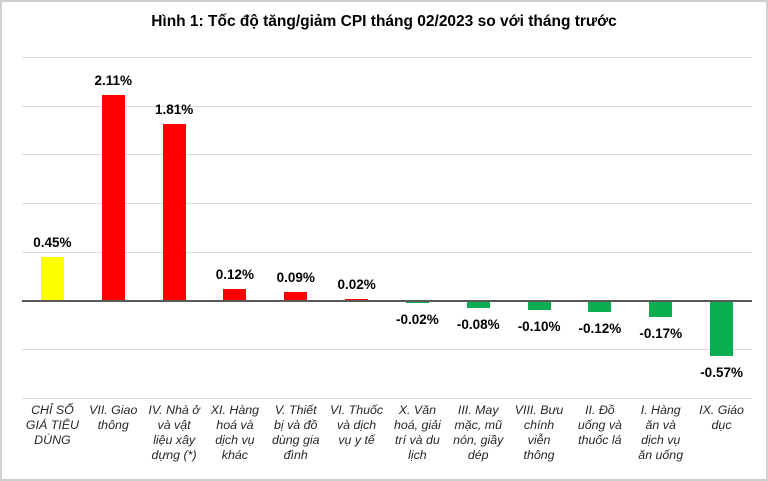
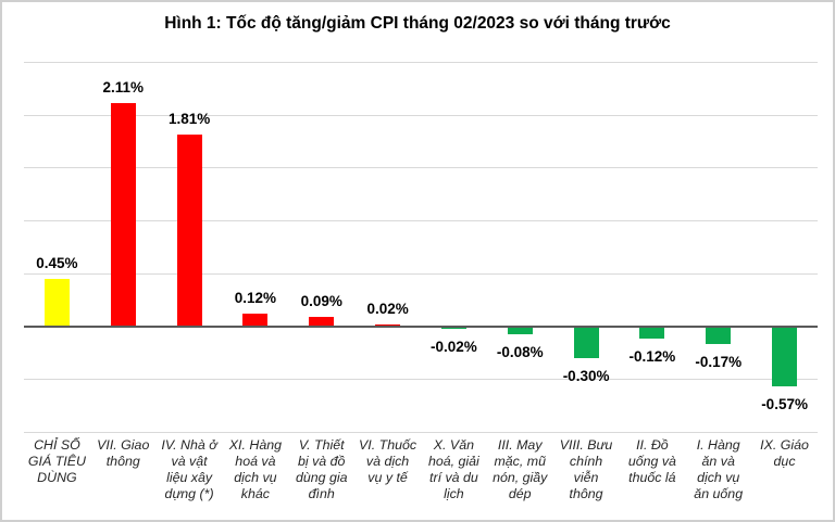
VIII. Bưu chính viễn thông: -0.10% -> -0.30%
